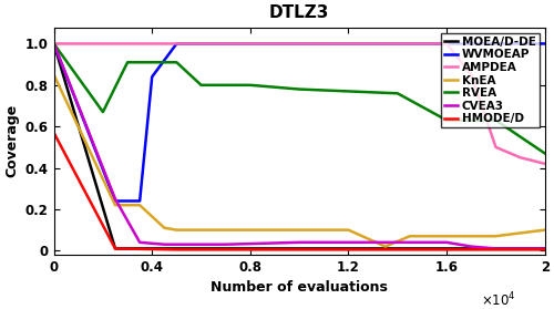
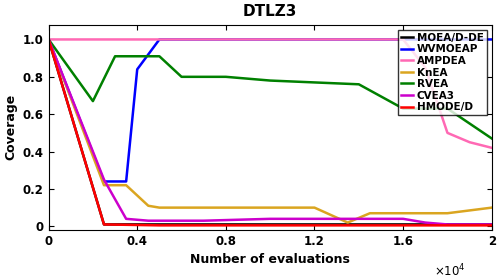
KnEA/0: 0.85 -> 1.00
HMODE/D/0: 0.57 -> 1.00
